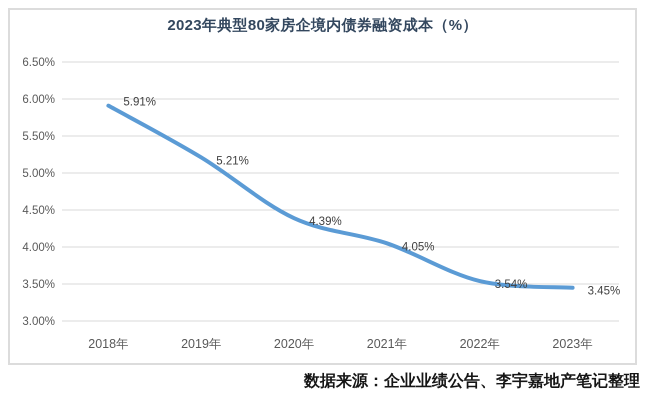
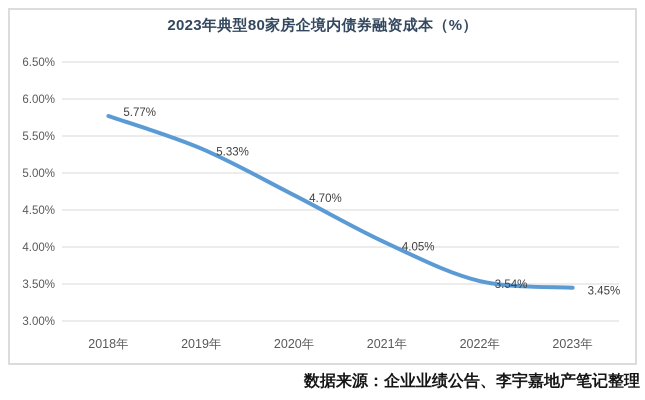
2018年: 5.91% -> 5.77%
2019年: 5.21% -> 5.33%
2020年: 4.39% -> 4.70%
